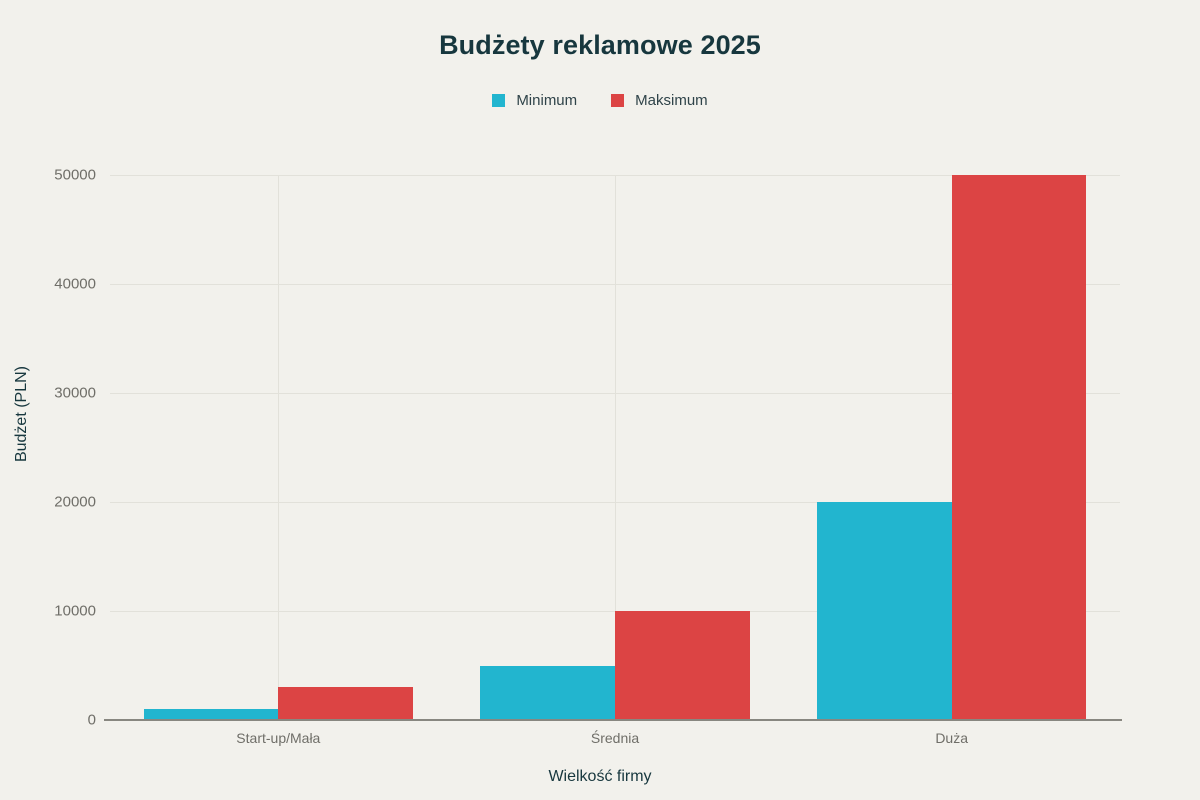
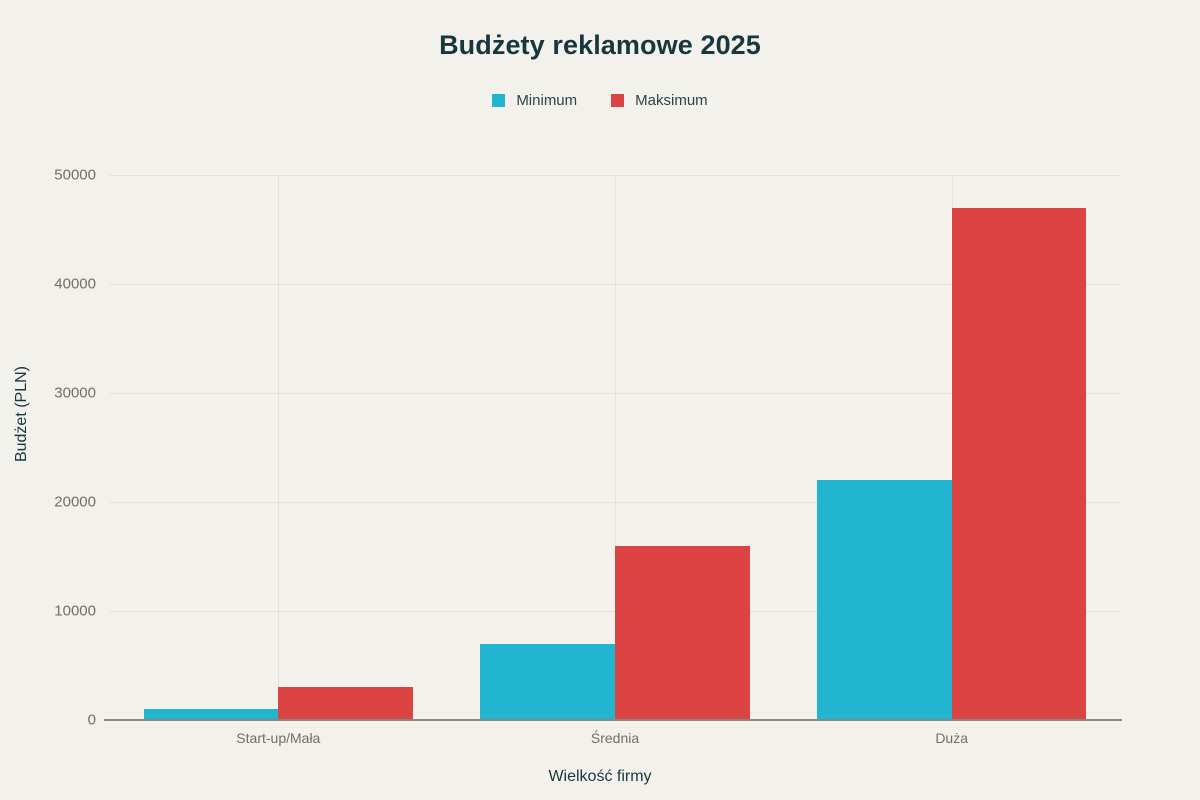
Minimum/Średnia: 5000 -> 7000
Maksimum/Średnia: 10000 -> 16000
Minimum/Duża: 20000 -> 22000
Maksimum/Duża: 50000 -> 47000
